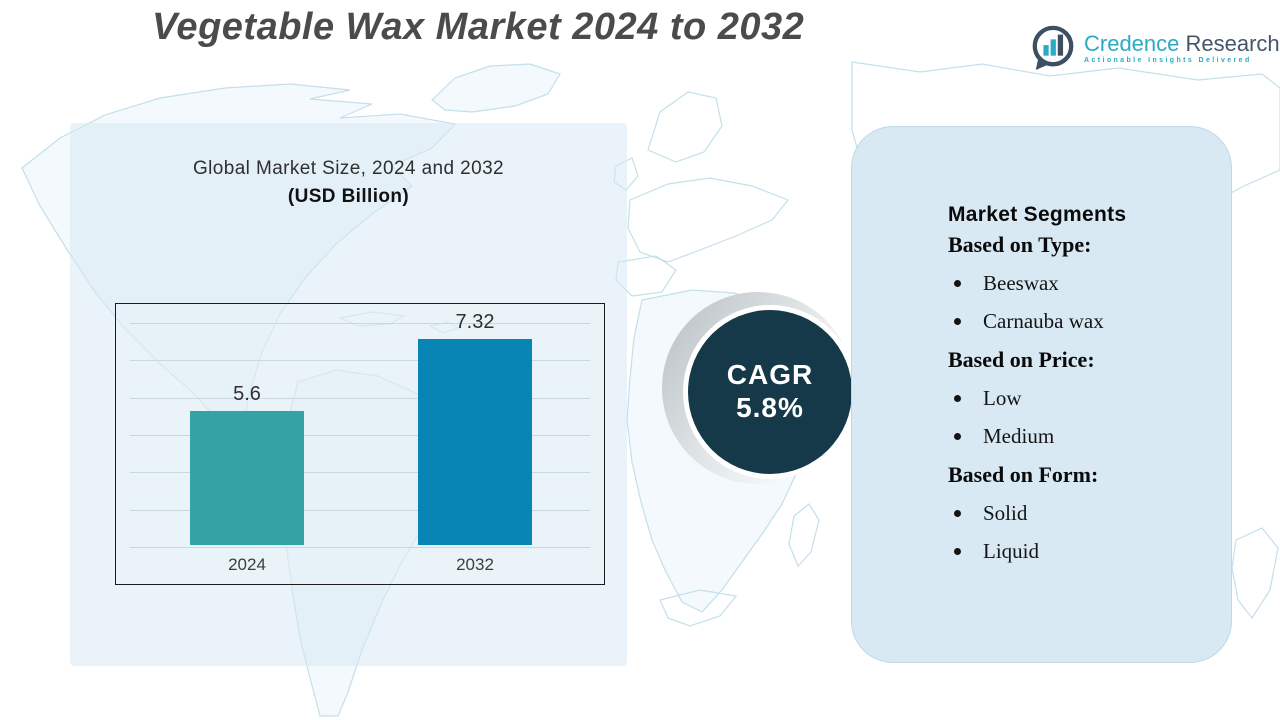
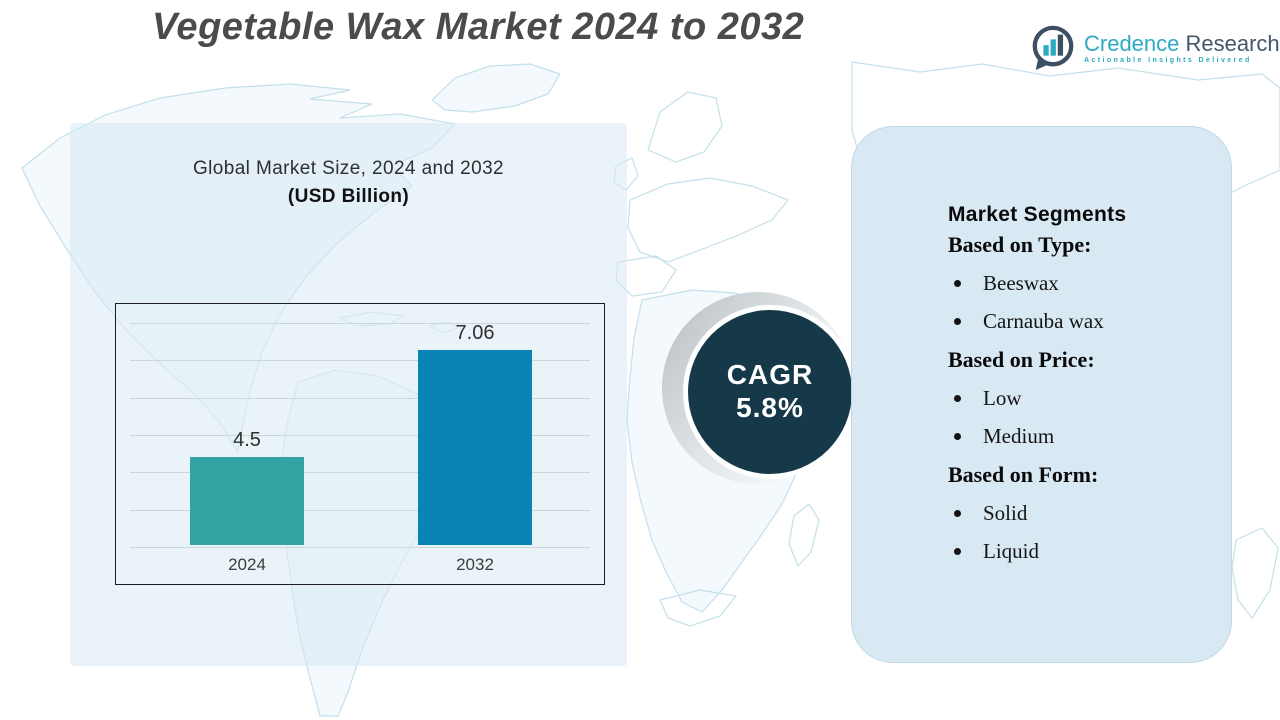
2024: 5.6 -> 4.5
2032: 7.32 -> 7.06
